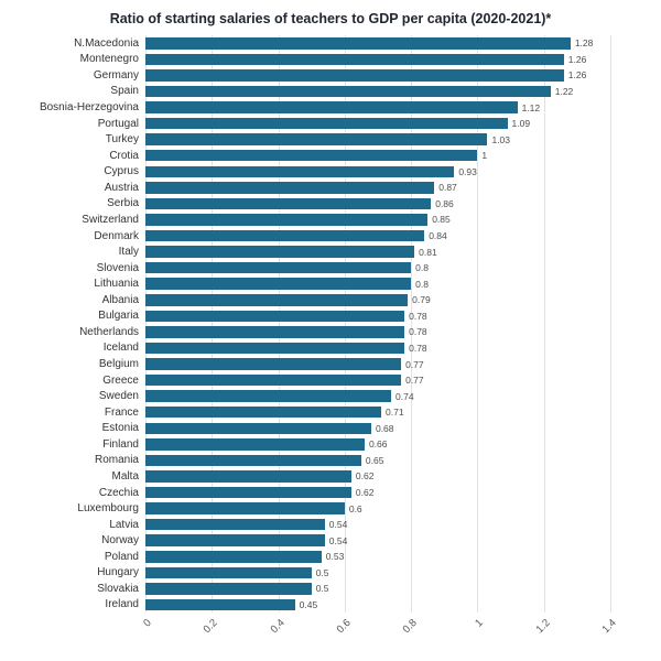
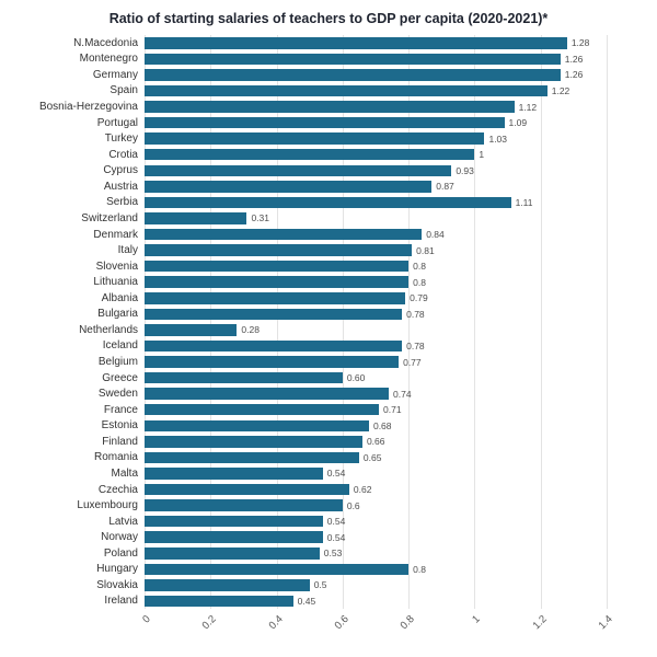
Serbia: 0.86 -> 1.11
Switzerland: 0.85 -> 0.31
Netherlands: 0.78 -> 0.28
Greece: 0.77 -> 0.60
Malta: 0.62 -> 0.54
Hungary: 0.5 -> 0.8
